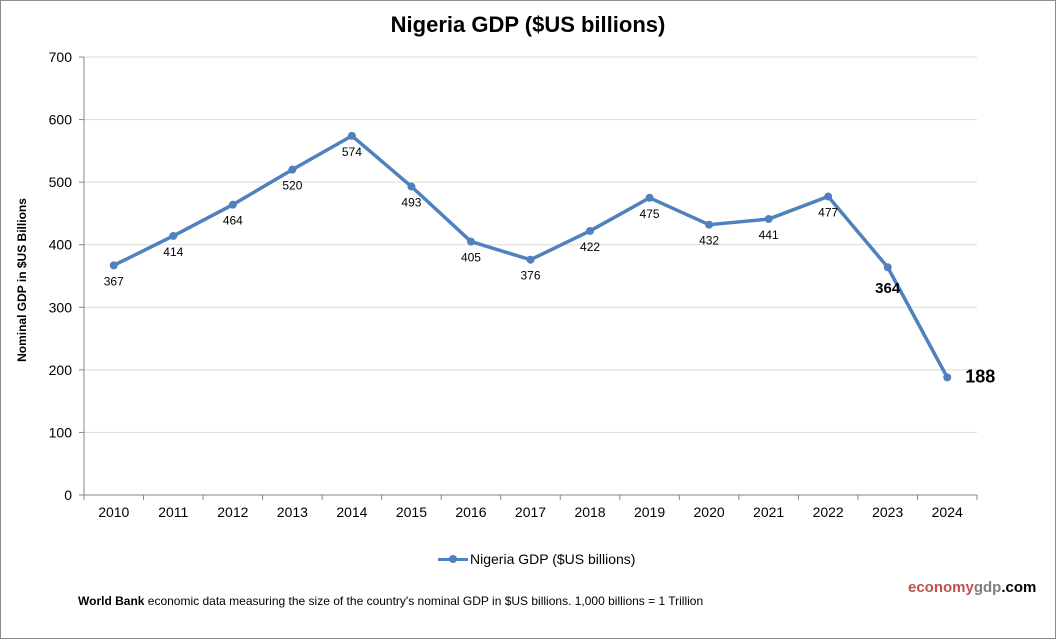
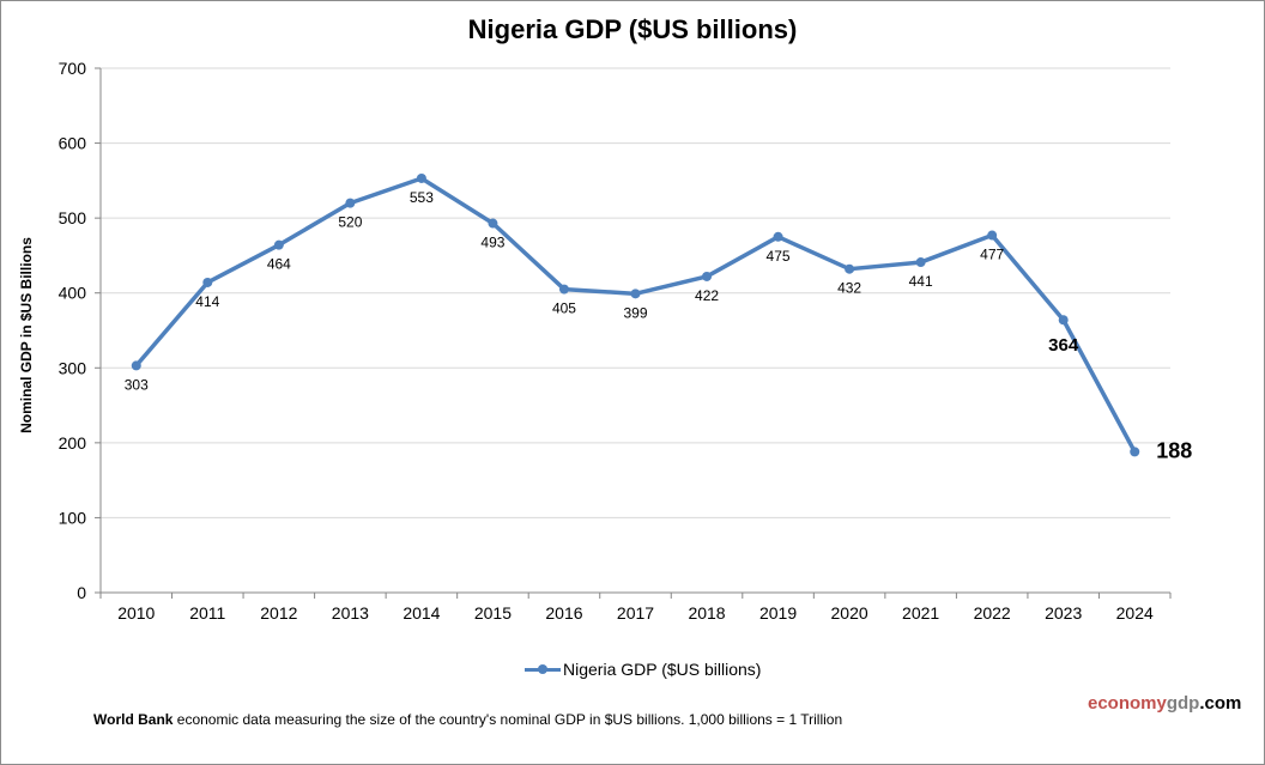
2010: 367 -> 303
2014: 574 -> 553
2017: 376 -> 399
